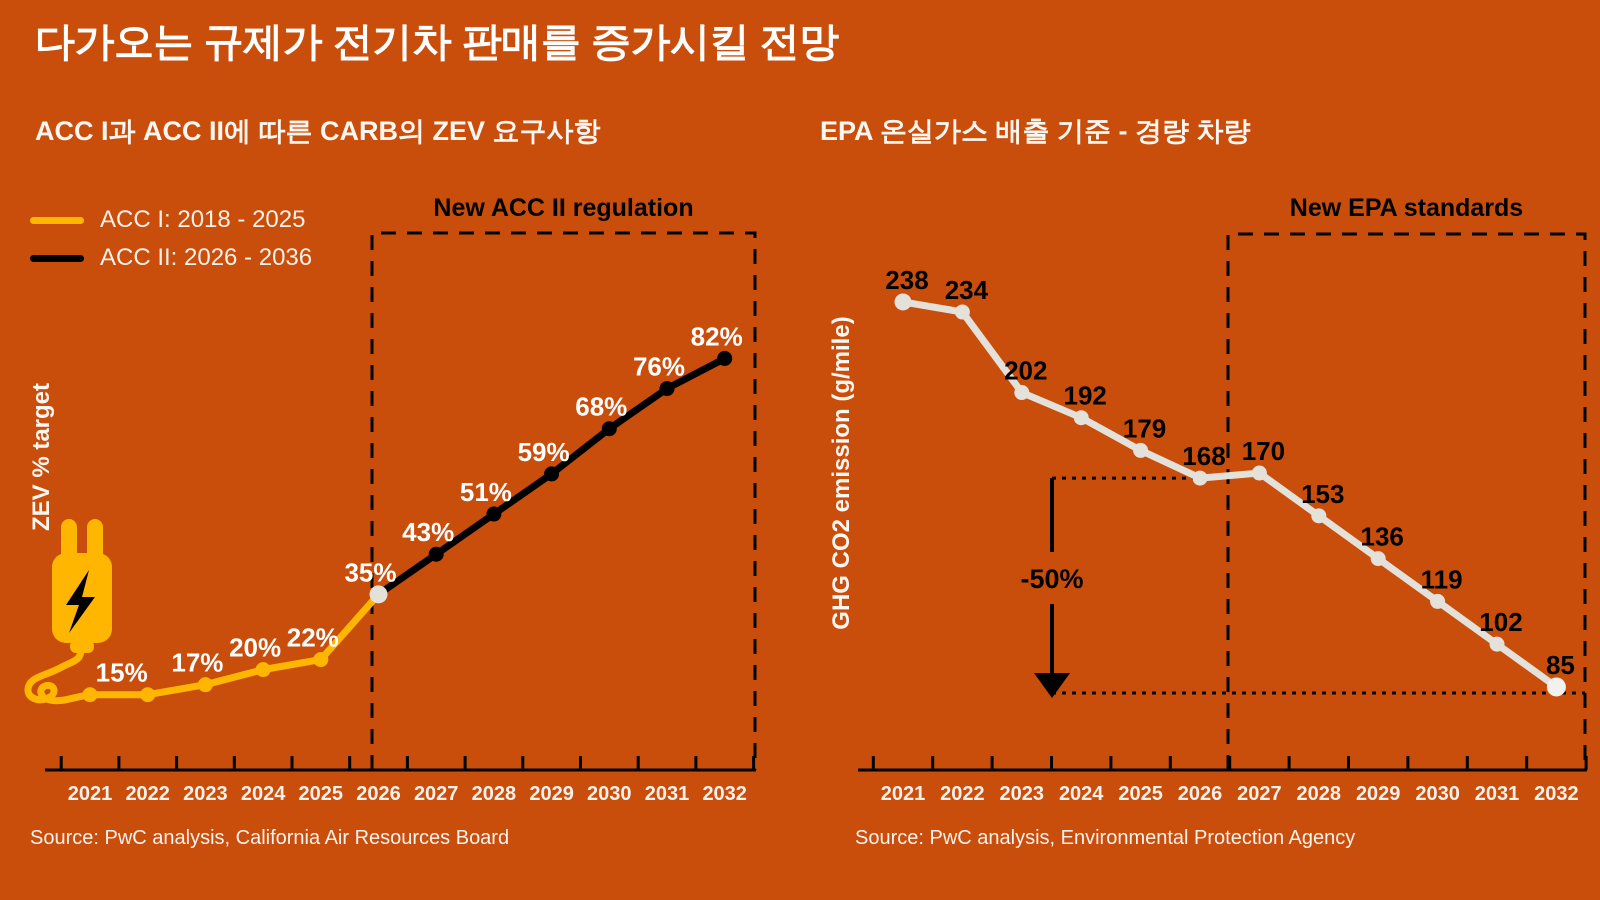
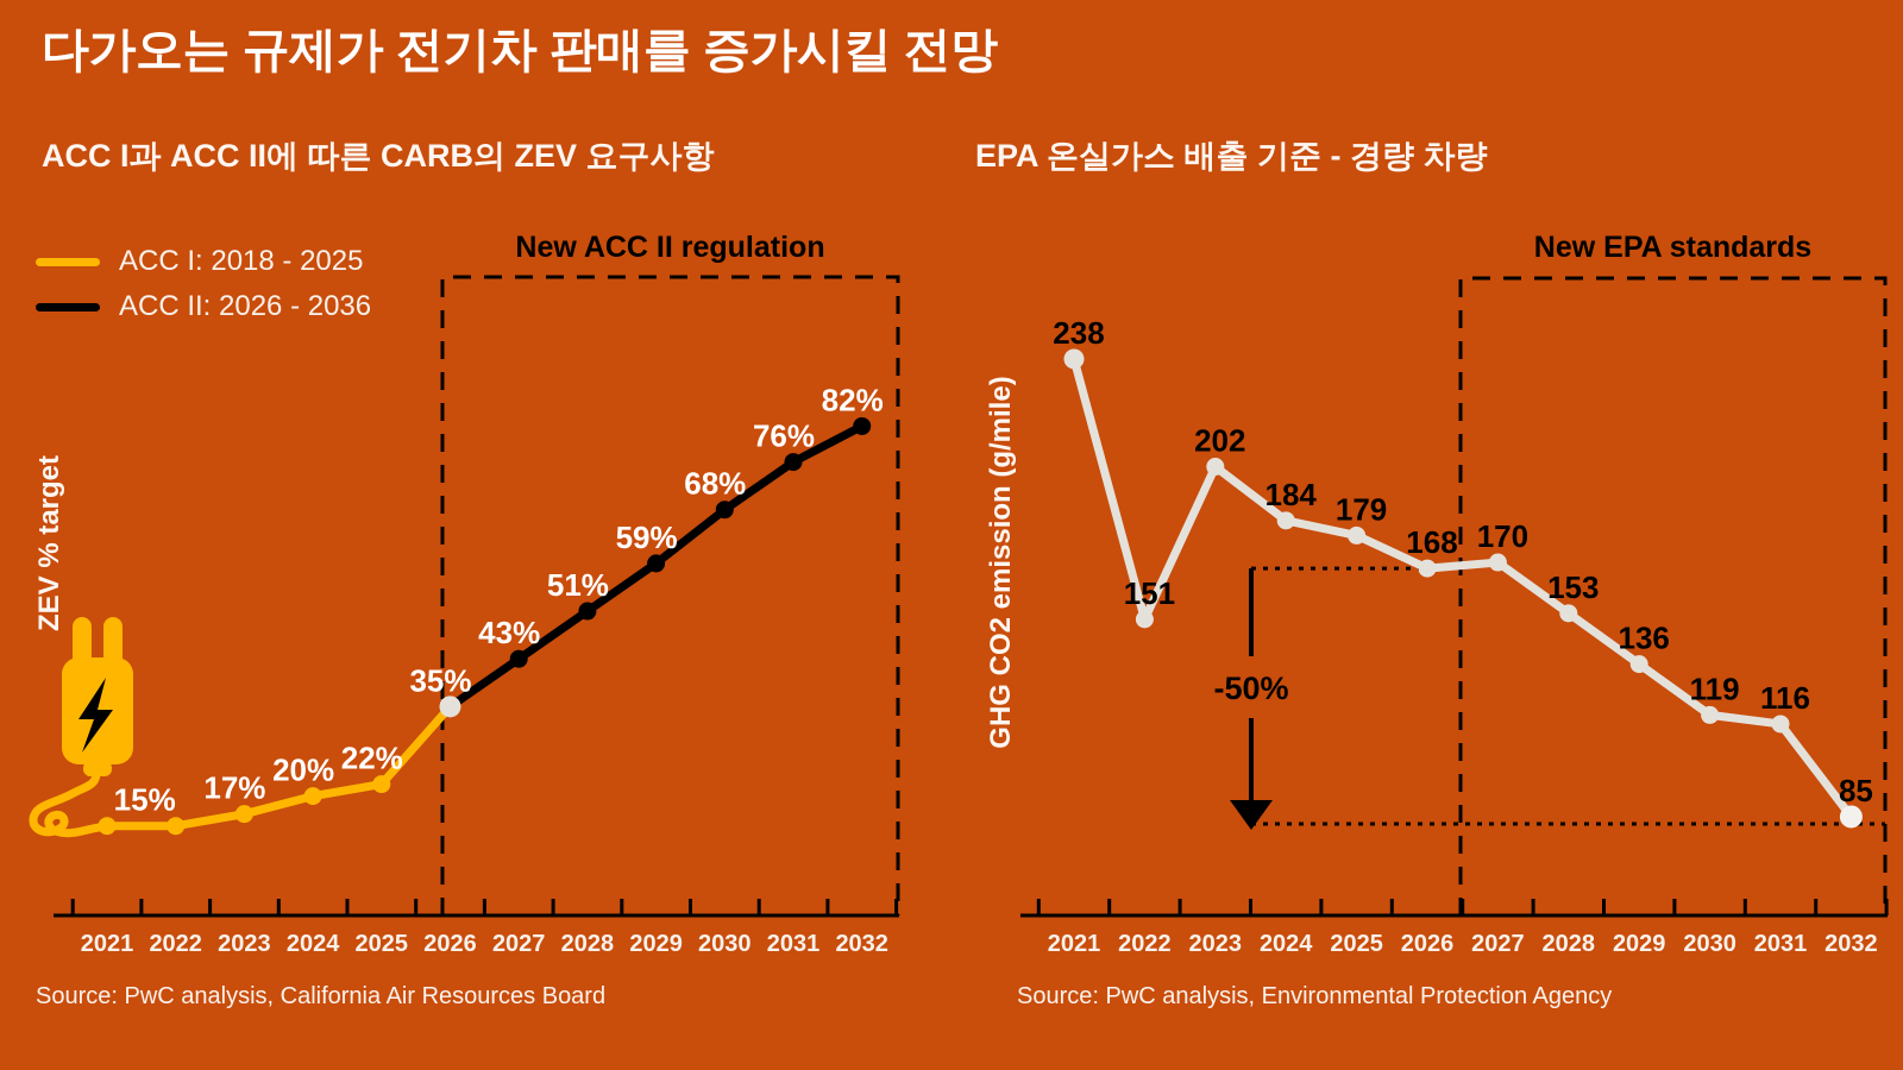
EPA 온실가스 배출 기준 - 경량 차량/2022: 234 -> 151
EPA 온실가스 배출 기준 - 경량 차량/2024: 192 -> 184
EPA 온실가스 배출 기준 - 경량 차량/2031: 102 -> 116
